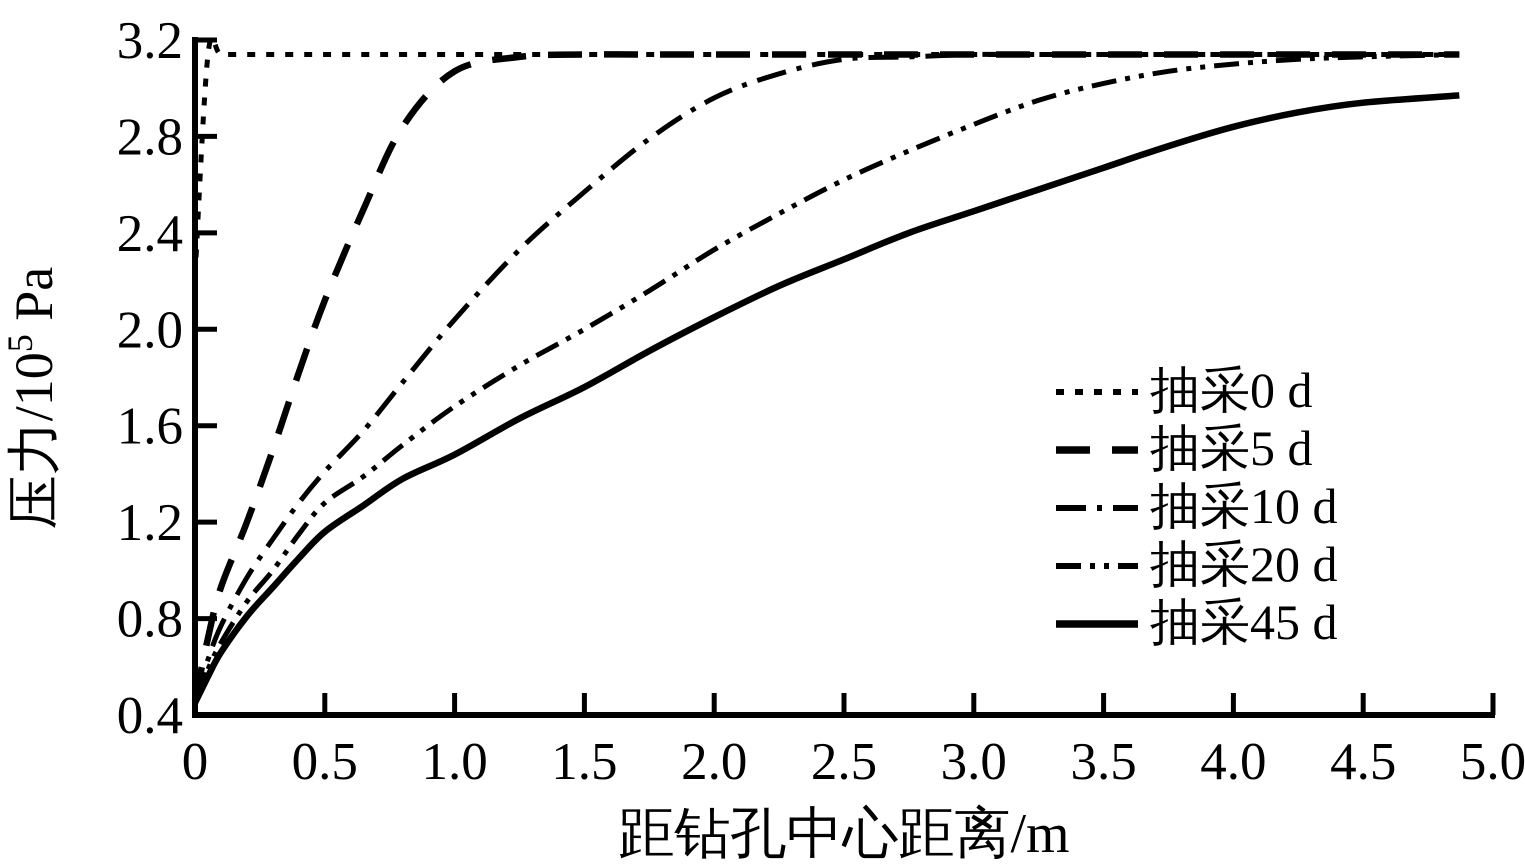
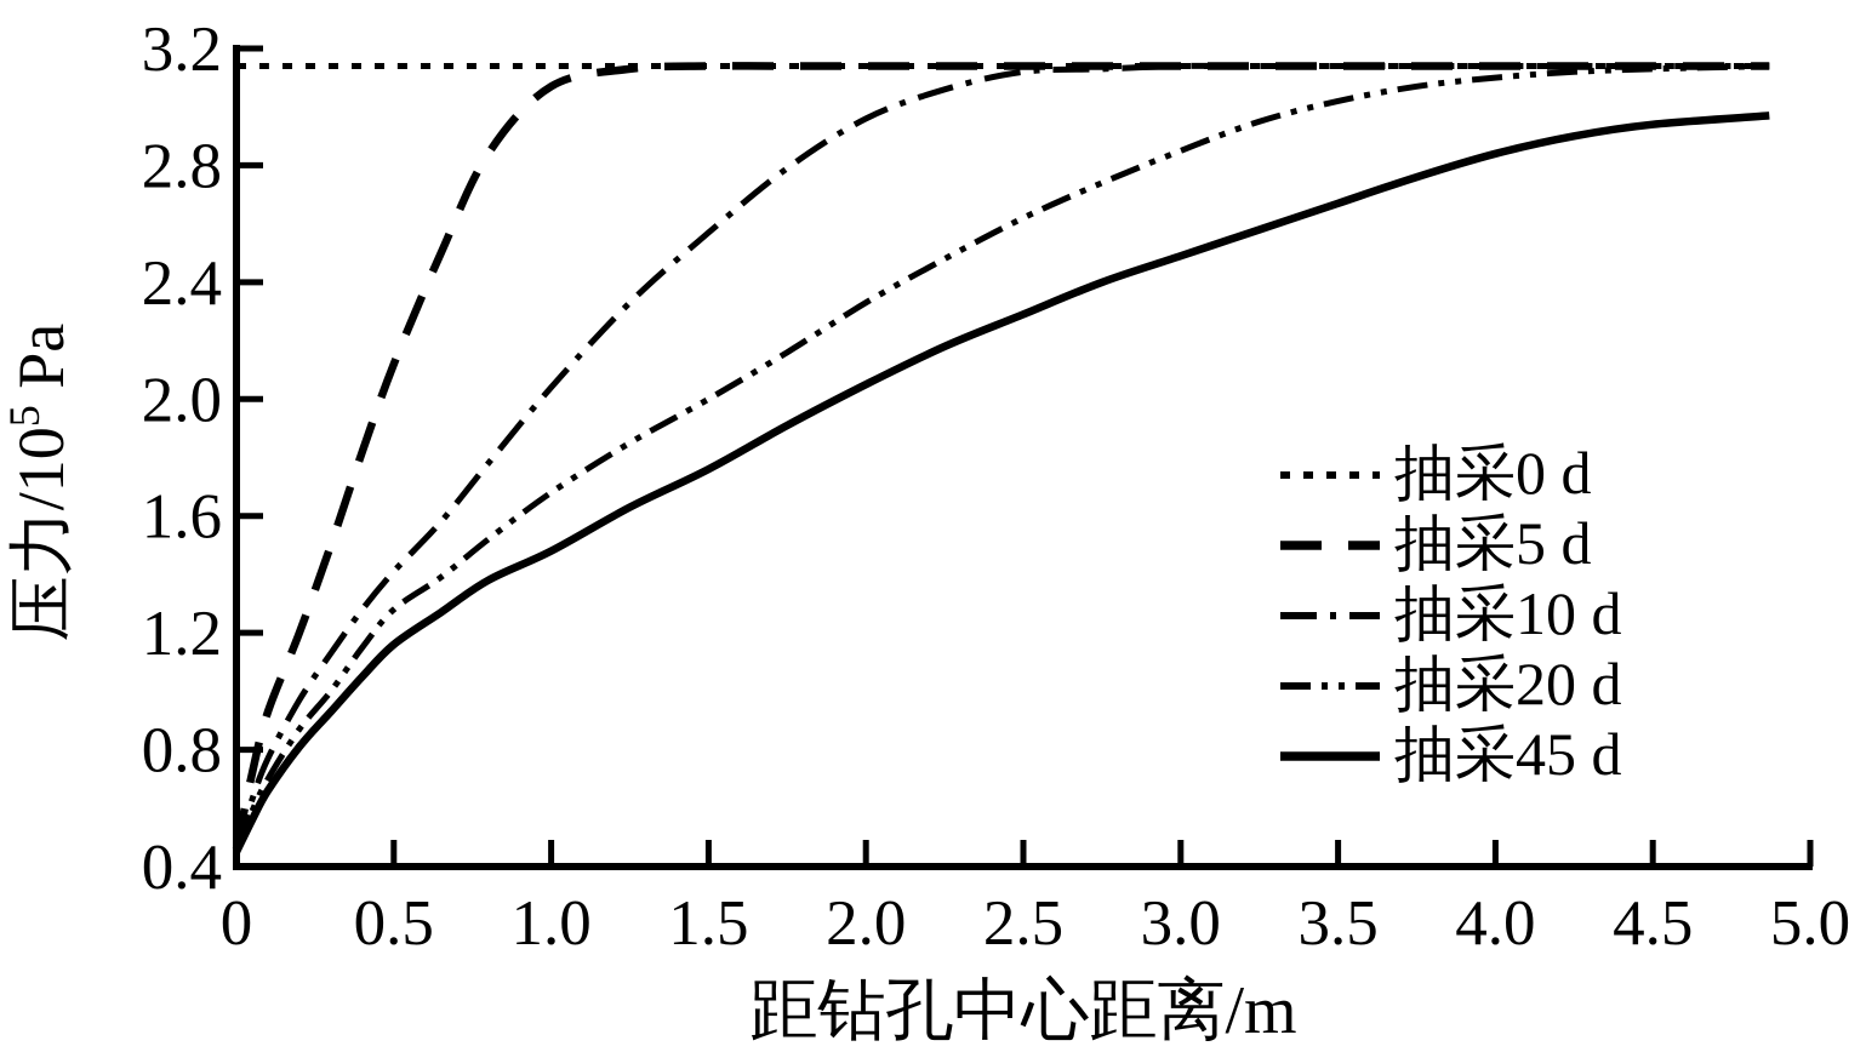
抽采0 d/0: 2.22 -> 3.14
